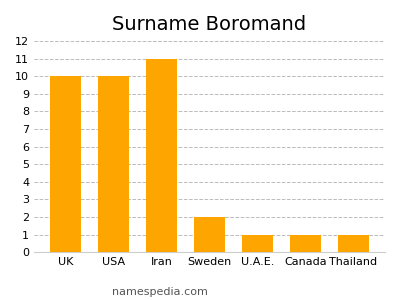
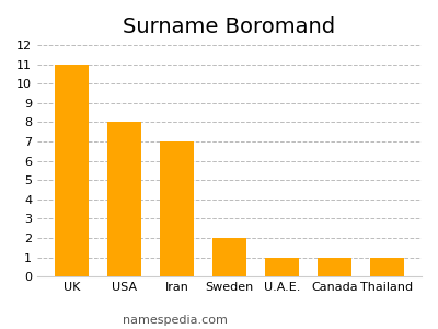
UK: 10 -> 11
USA: 10 -> 8
Iran: 11 -> 7
